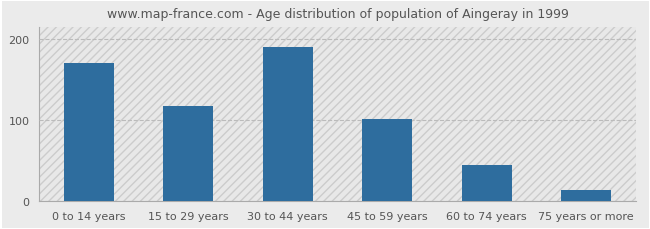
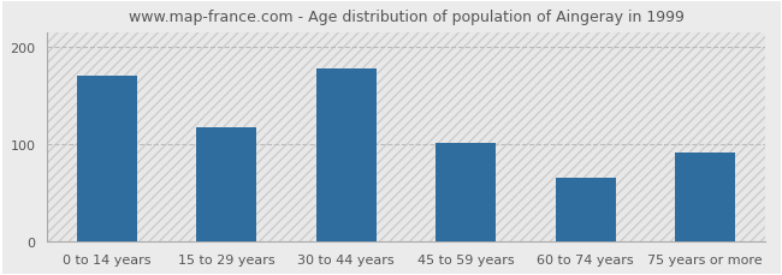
30 to 44 years: 190 -> 178
60 to 74 years: 44 -> 66
75 years or more: 14 -> 92
